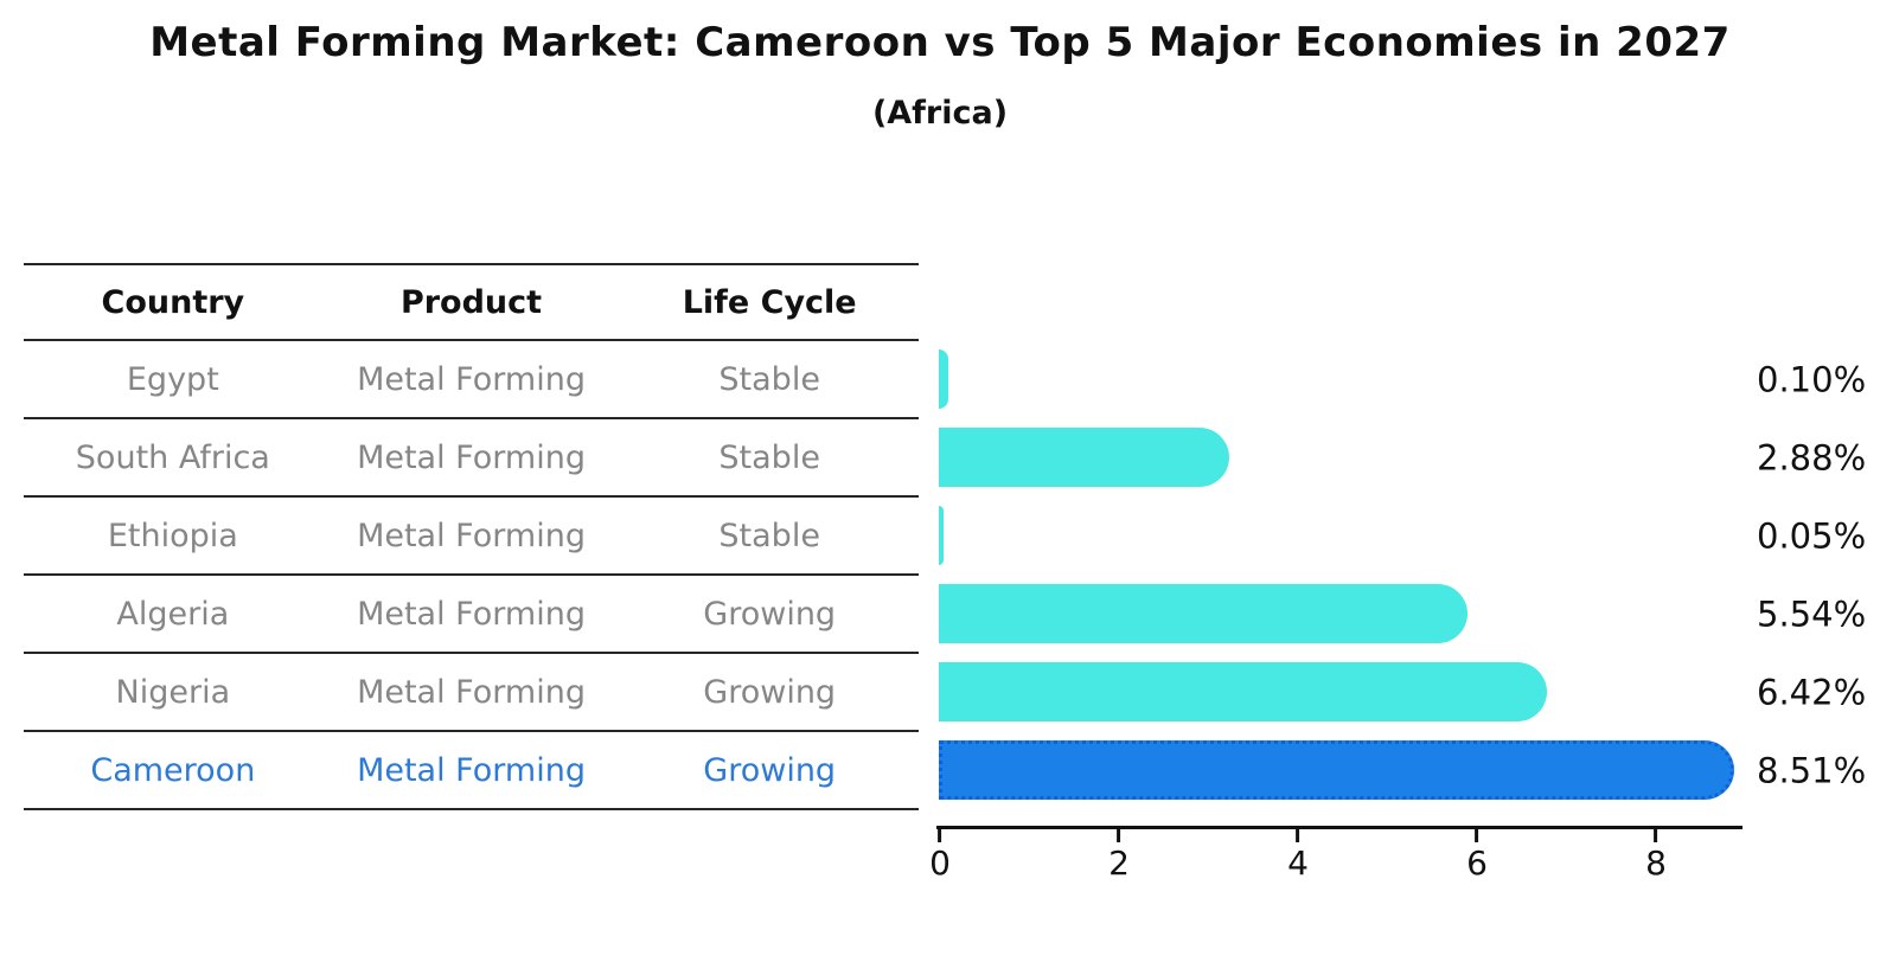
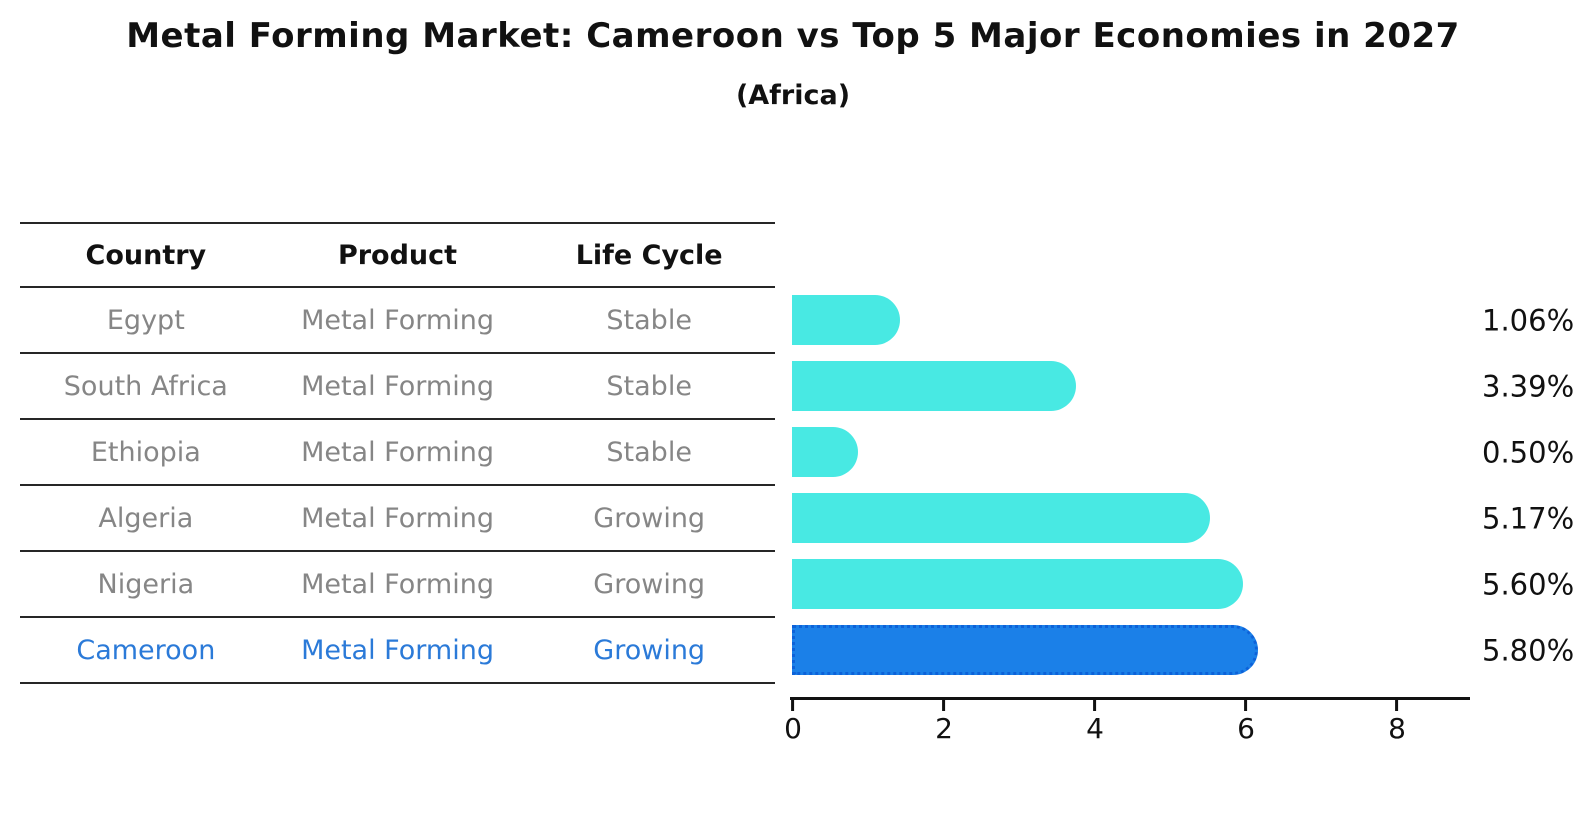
Egypt: 0.10% -> 1.06%
South Africa: 2.88% -> 3.39%
Ethiopia: 0.05% -> 0.50%
Algeria: 5.54% -> 5.17%
Nigeria: 6.42% -> 5.60%
Cameroon: 8.51% -> 5.80%
